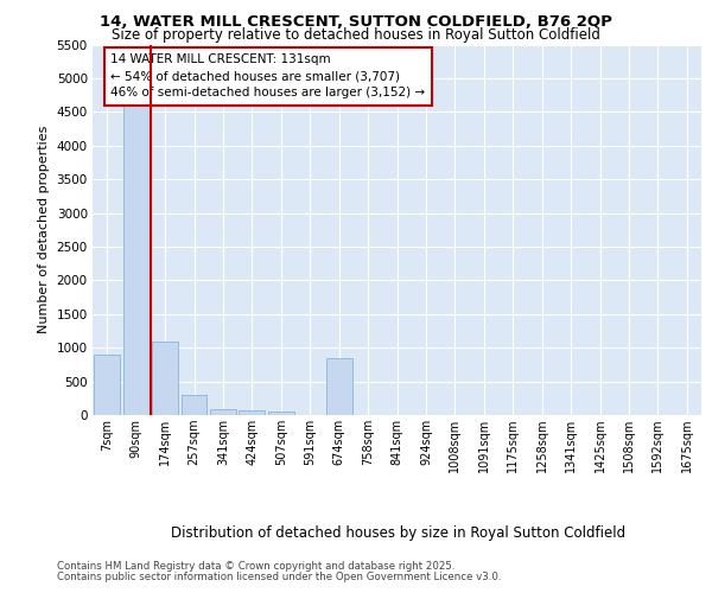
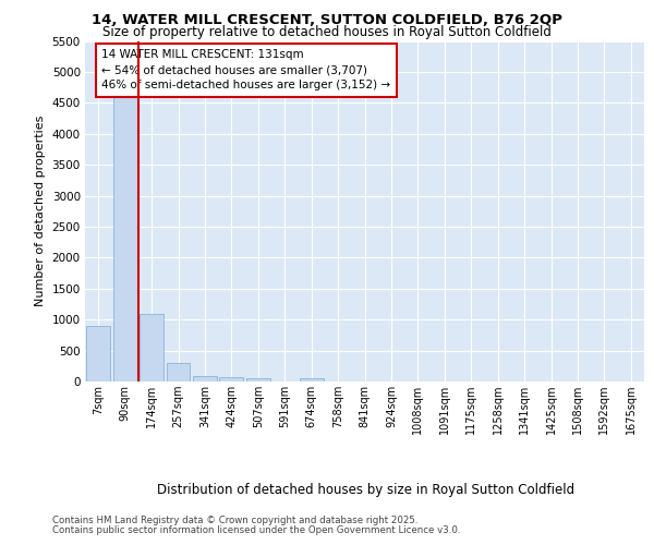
674sqm: 840 -> 50
